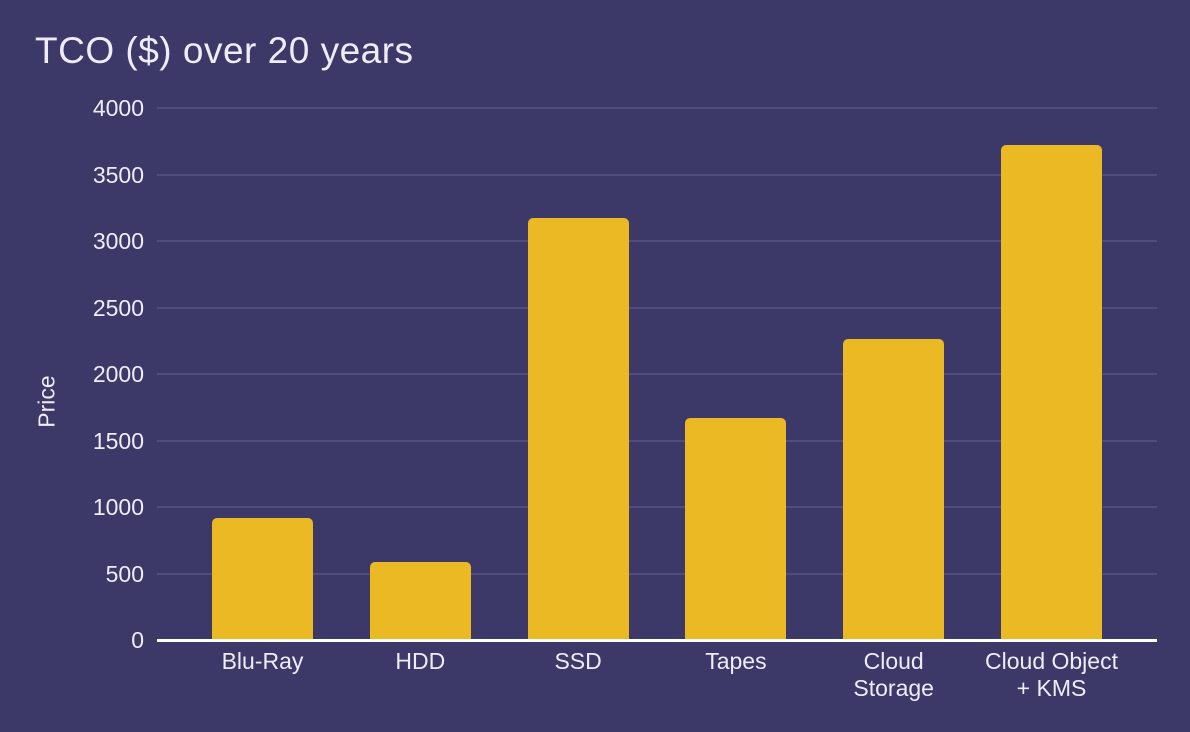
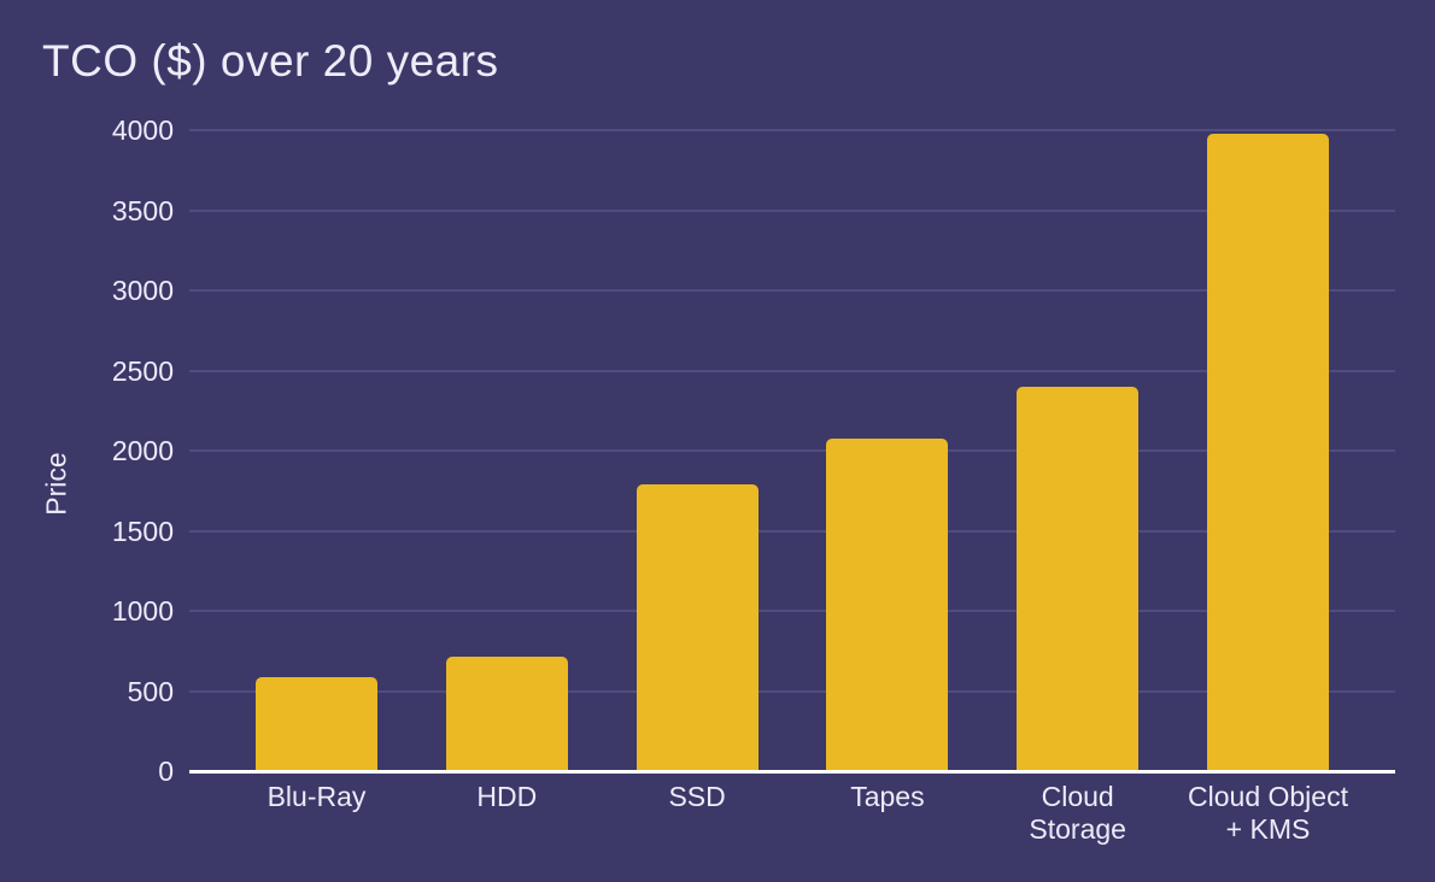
Blu-Ray: 920 -> 590
HDD: 590 -> 720
SSD: 3170 -> 1790
Tapes: 1670 -> 2080
Cloud Storage: 2260 -> 2400
Cloud Object + KMS: 3720 -> 3980
